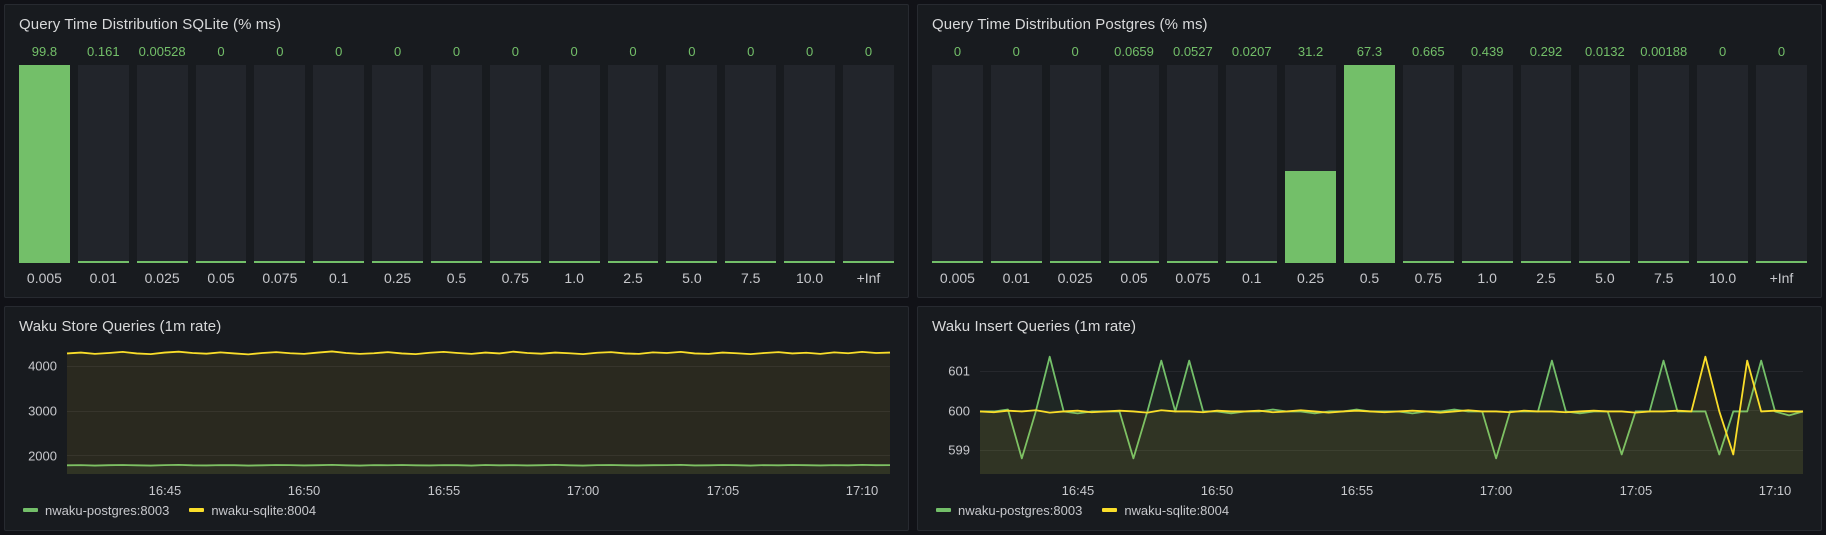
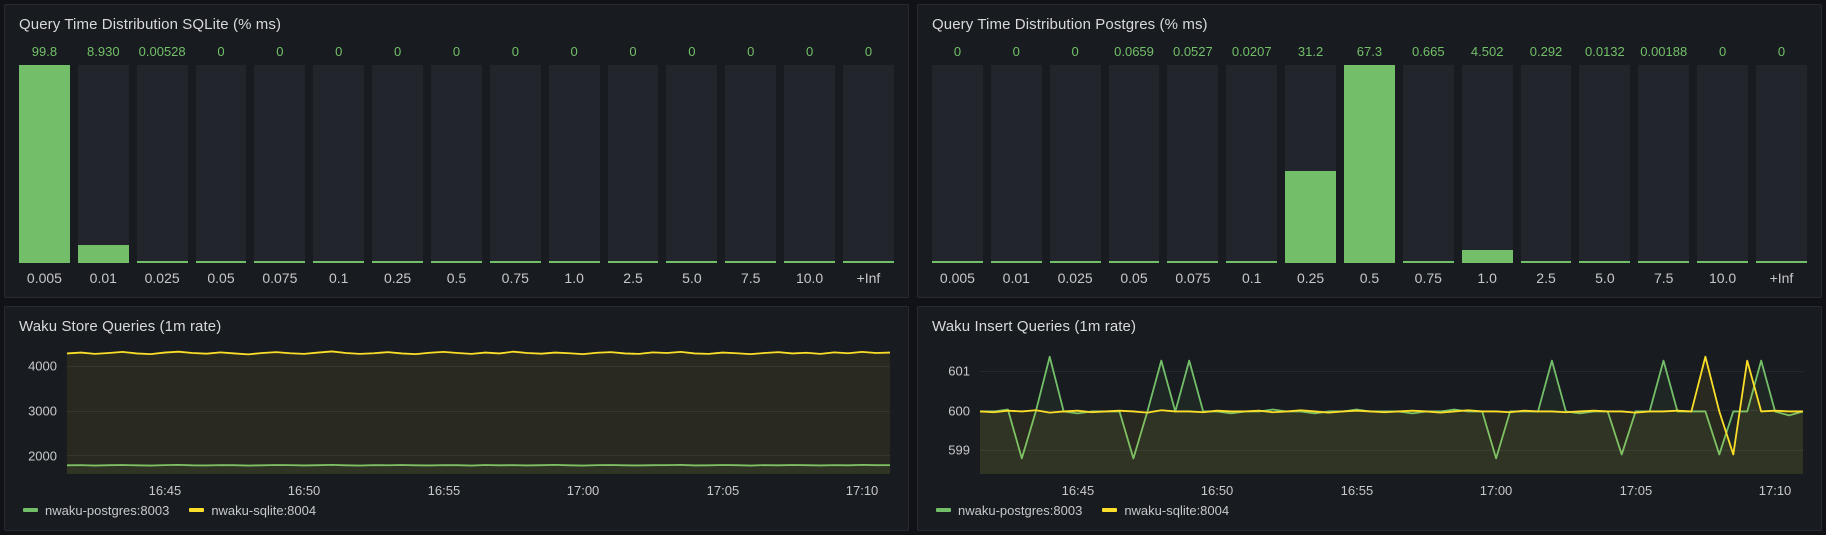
Query Time Distribution SQLite (% ms)/0.01: 0.161 -> 8.930
Query Time Distribution Postgres (% ms)/1.0: 0.439 -> 4.502
